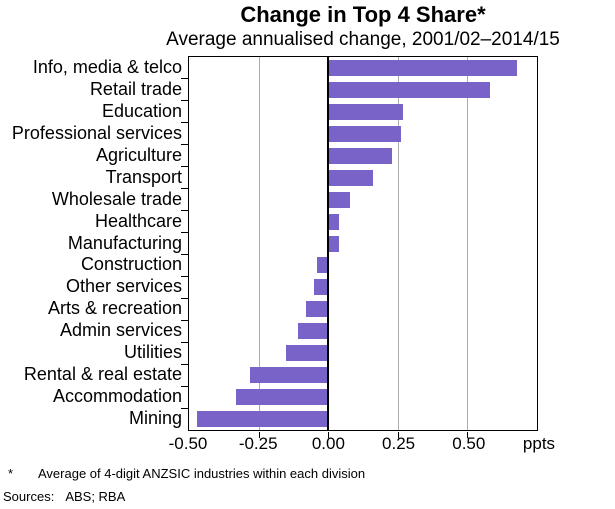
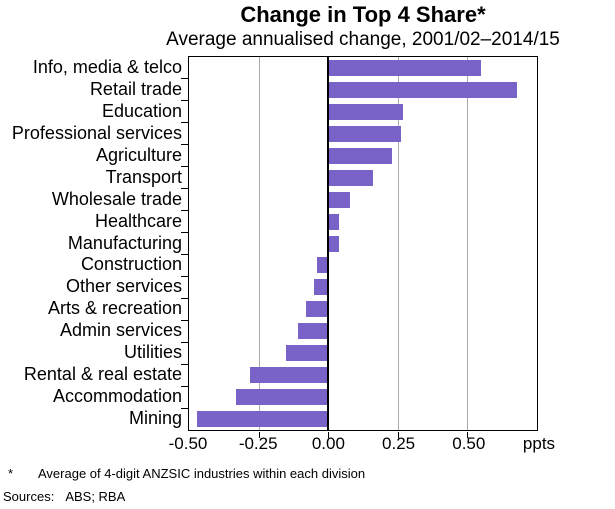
Info, media & telco: 0.68 -> 0.55
Retail trade: 0.58 -> 0.68
